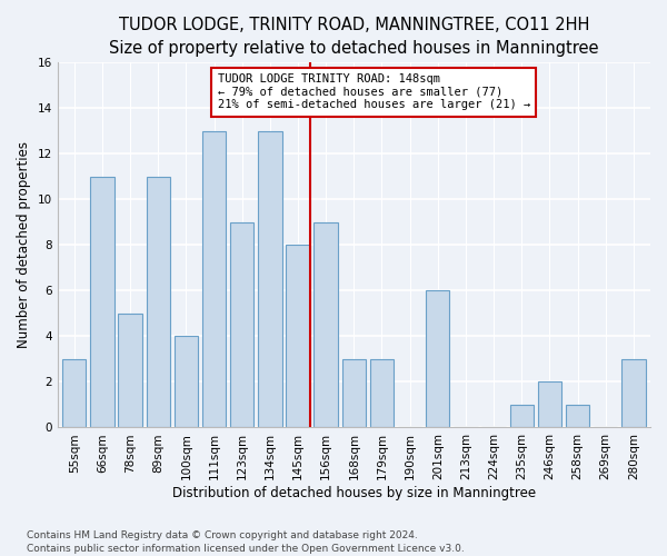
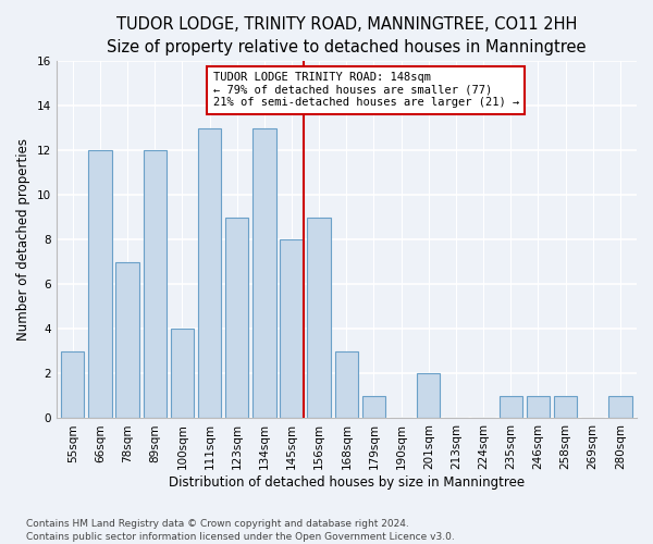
66sqm: 11 -> 12
78sqm: 5 -> 7
89sqm: 11 -> 12
179sqm: 3 -> 1
201sqm: 6 -> 2
246sqm: 2 -> 1
280sqm: 3 -> 1
